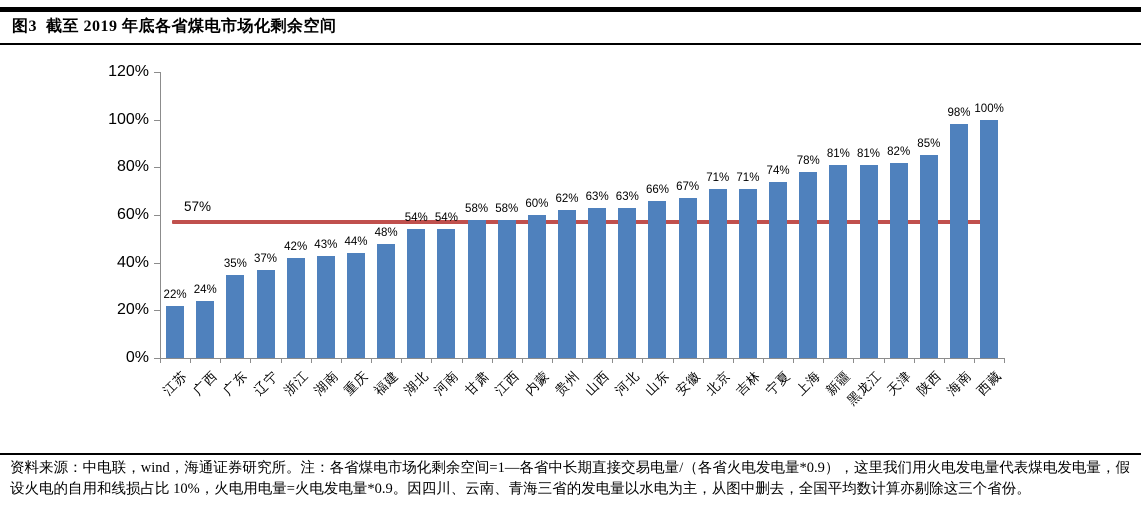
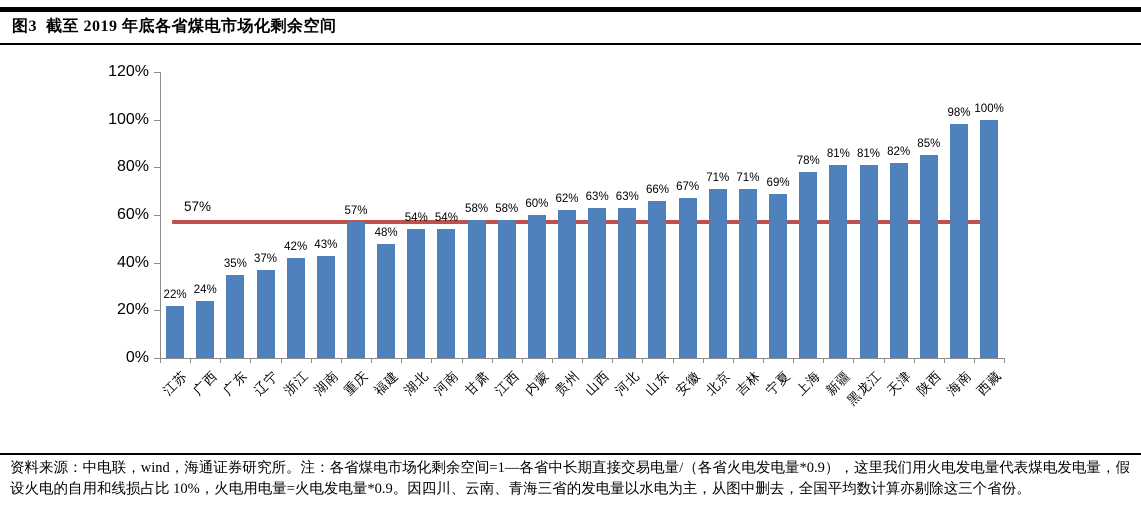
重庆: 44% -> 57%
宁夏: 74% -> 69%
